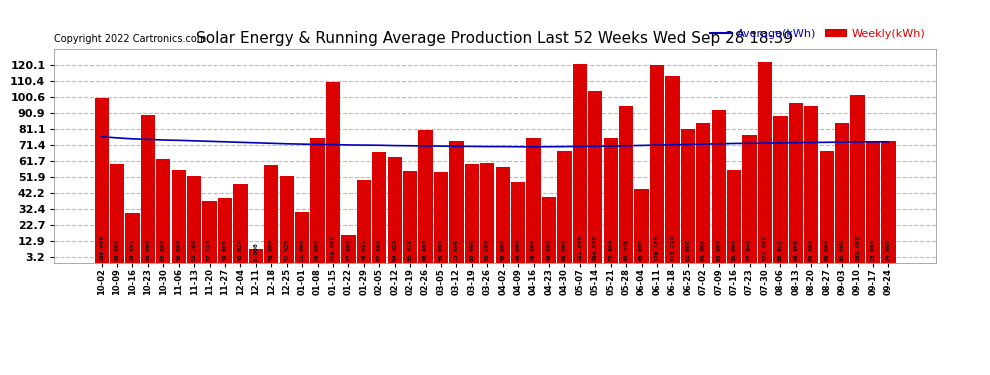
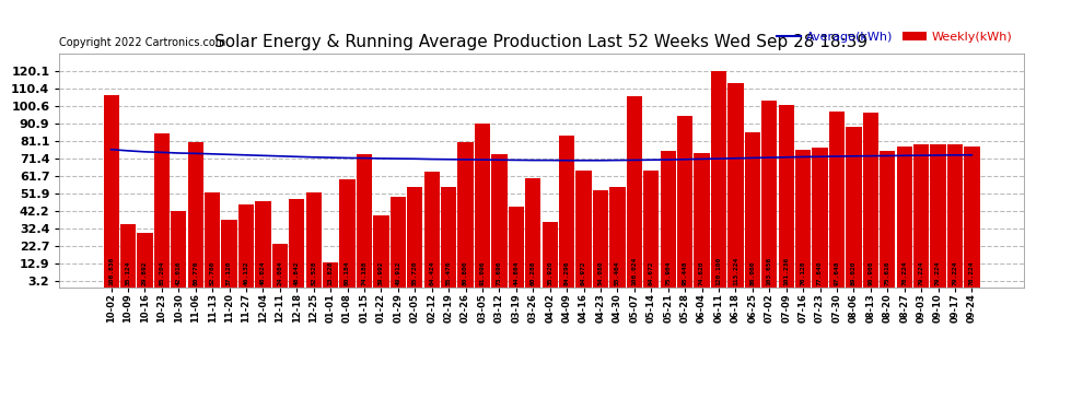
Weekly(kWh)/10-02: 100 -> 107
Weekly(kWh)/10-09: 60 -> 35
Weekly(kWh)/10-23: 90 -> 85
Weekly(kWh)/10-30: 63 -> 42
Weekly(kWh)/11-06: 56 -> 81
Weekly(kWh)/11-27: 39 -> 46
Weekly(kWh)/12-11: 8 -> 24
Weekly(kWh)/12-18: 59 -> 49
Weekly(kWh)/01-01: 31 -> 14
Weekly(kWh)/01-08: 76 -> 60
Weekly(kWh)/01-15: 110 -> 74
Weekly(kWh)/01-22: 17 -> 40
Weekly(kWh)/02-05: 67 -> 56
Weekly(kWh)/03-05: 55 -> 91
Weekly(kWh)/03-19: 60 -> 45
Weekly(kWh)/04-02: 58 -> 36
Weekly(kWh)/04-09: 49 -> 84
Weekly(kWh)/04-16: 76 -> 65
Weekly(kWh)/04-23: 40 -> 54
Weekly(kWh)/04-30: 68 -> 55
Weekly(kWh)/05-07: 121 -> 106
Weekly(kWh)/05-14: 104 -> 65
Weekly(kWh)/06-04: 45 -> 75
Weekly(kWh)/06-25: 81 -> 86
Weekly(kWh)/07-02: 85 -> 104
Weekly(kWh)/07-09: 93 -> 101
Weekly(kWh)/07-16: 56 -> 76
Weekly(kWh)/07-30: 122 -> 98
Weekly(kWh)/08-20: 95 -> 76
Weekly(kWh)/08-27: 68 -> 78
Weekly(kWh)/09-03: 85 -> 79
Weekly(kWh)/09-10: 102 -> 79
Weekly(kWh)/09-17: 73 -> 79
Weekly(kWh)/09-24: 74 -> 78
